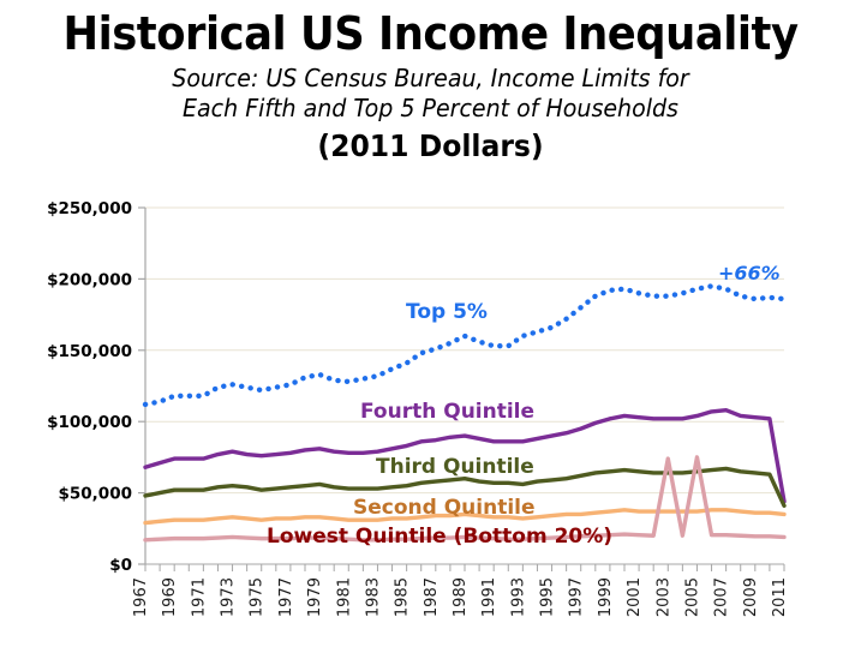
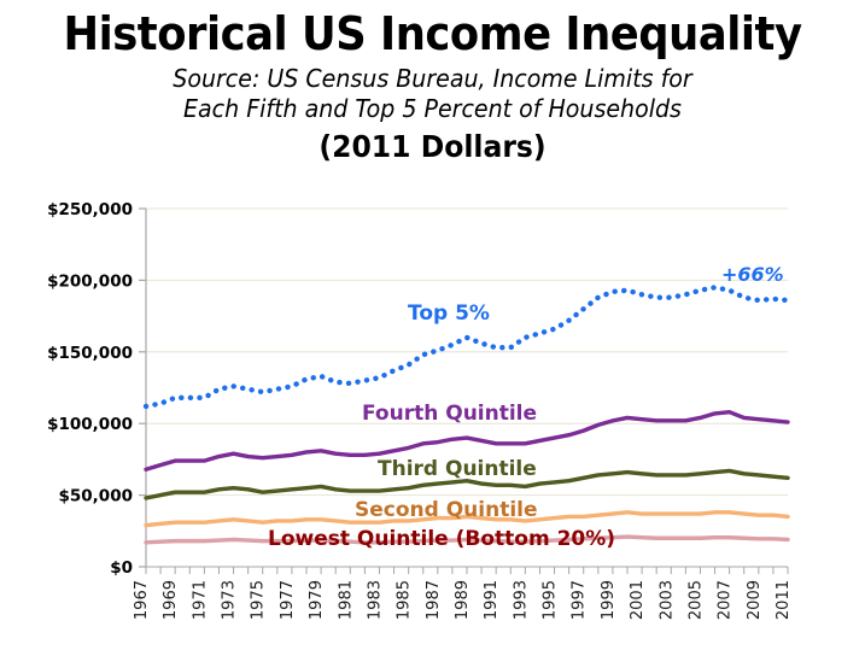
Lowest Quintile (Bottom 20%)/2003: $74000 -> $20000
Lowest Quintile (Bottom 20%)/2005: $75000 -> $20000
Fourth Quintile/2011: $44000 -> $101000
Third Quintile/2011: $41000 -> $62000
